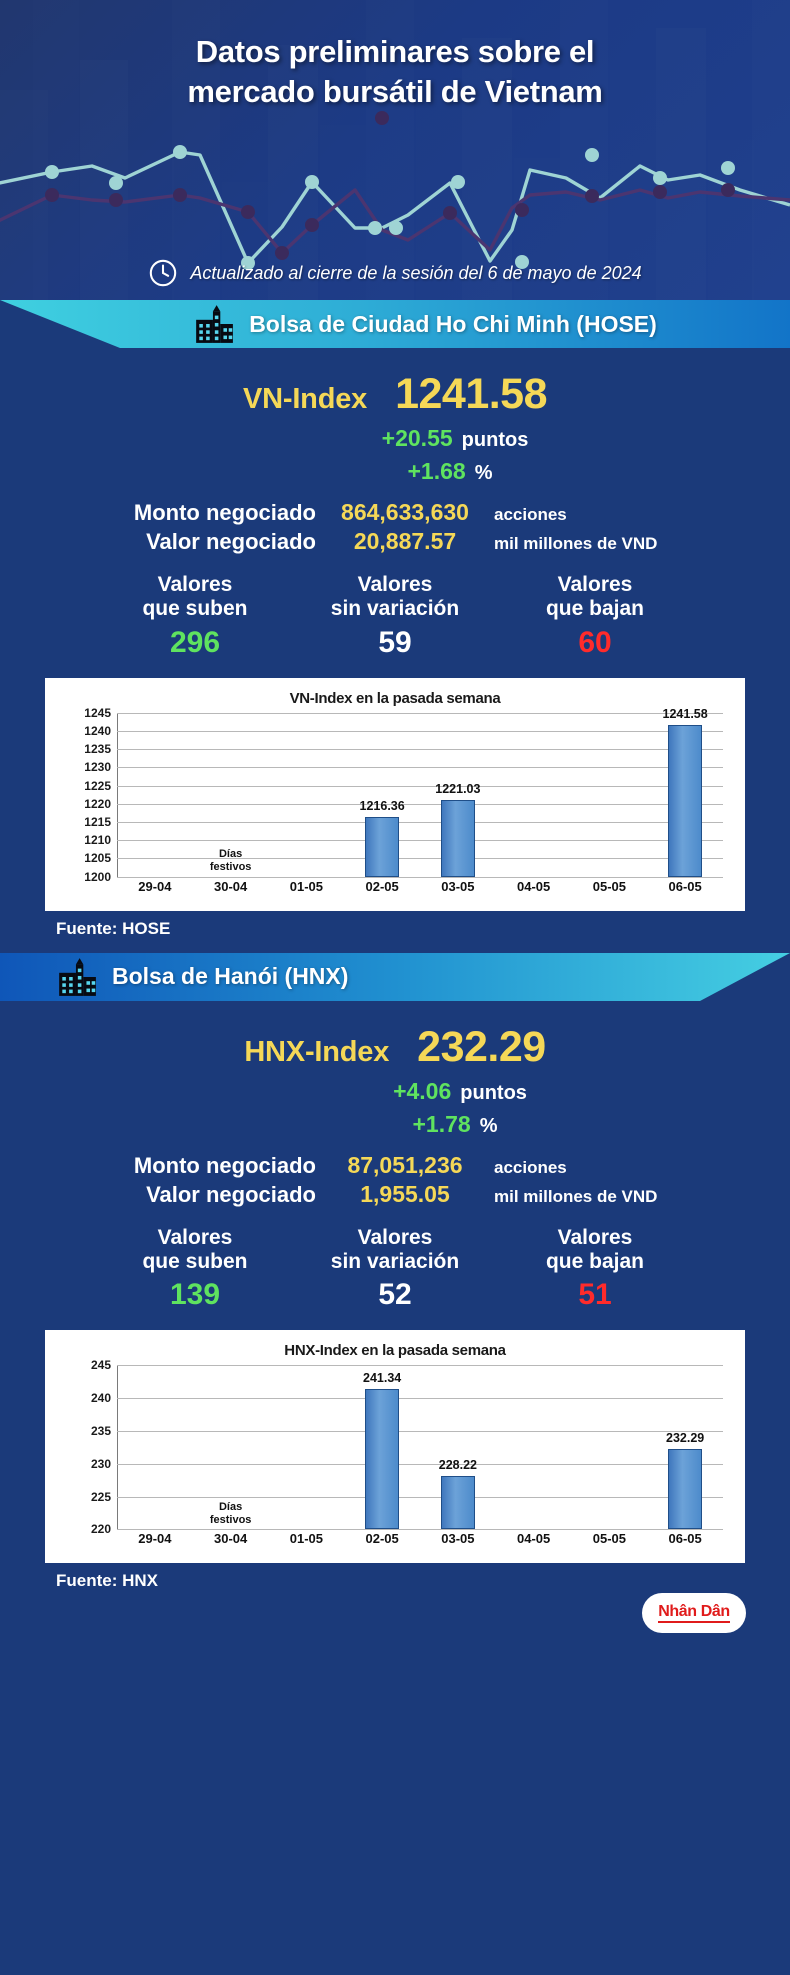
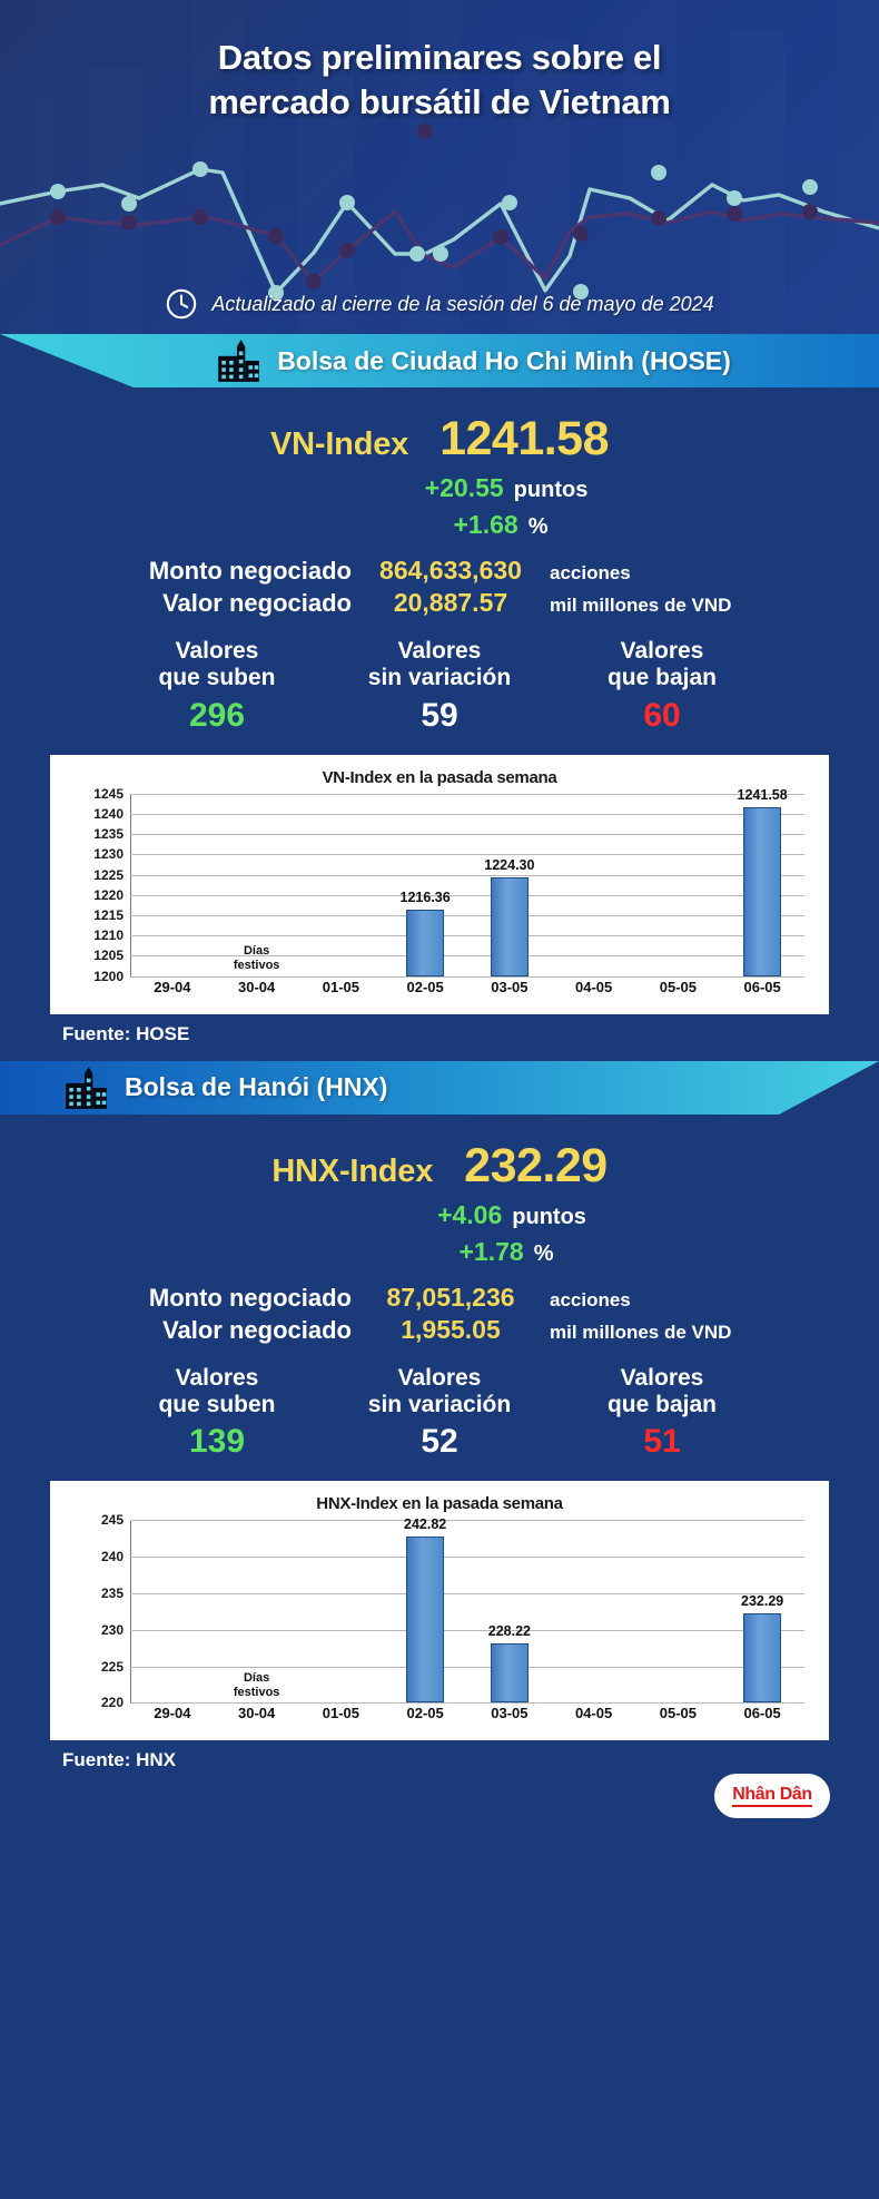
VN-Index en la pasada semana/03-05: 1221.03 -> 1224.30
HNX-Index en la pasada semana/02-05: 241.34 -> 242.82
